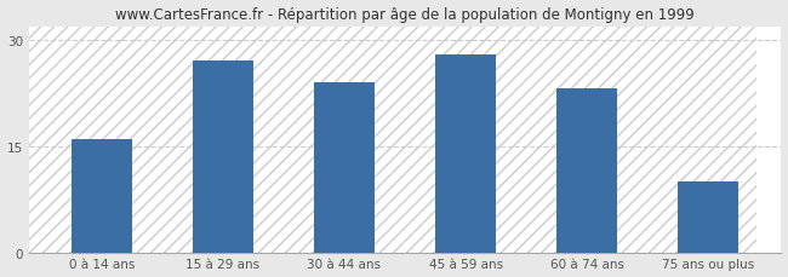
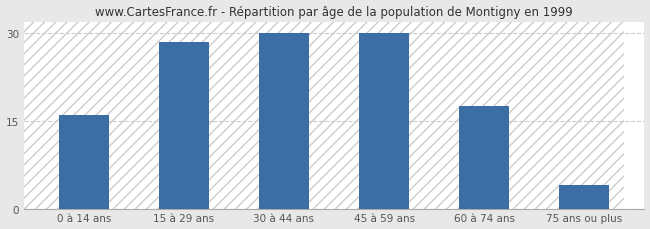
15 à 29 ans: 27.2 -> 28.5
30 à 44 ans: 24.0 -> 30.0
45 à 59 ans: 28.0 -> 30.0
60 à 74 ans: 23.2 -> 17.5
75 ans ou plus: 10.0 -> 4.0
